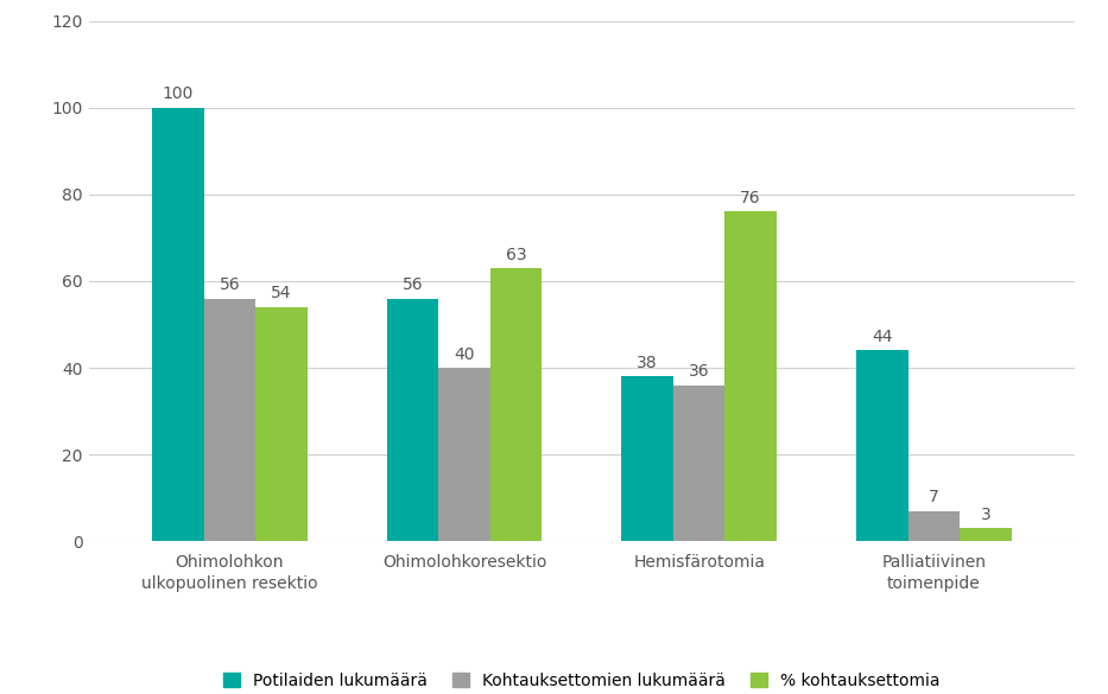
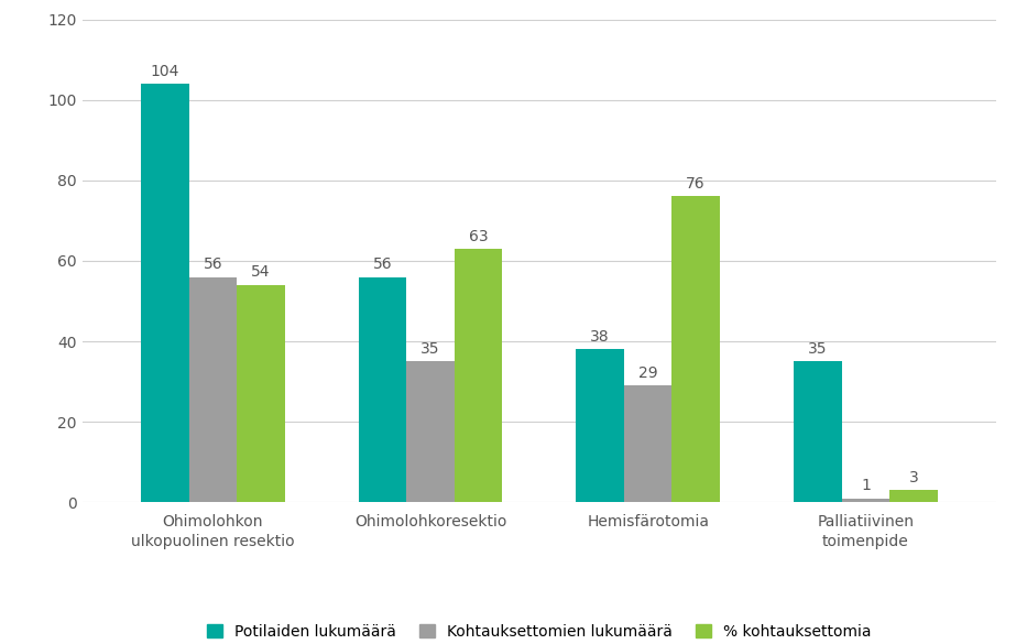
Potilaiden lukumäärä/Ohimolohkon ulkopuolinen resektio: 100 -> 104
Kohtauksettomien lukumäärä/Ohimolohkoresektio: 40 -> 35
Kohtauksettomien lukumäärä/Hemisfärotomia: 36 -> 29
Potilaiden lukumäärä/Palliatiivinen toimenpide: 44 -> 35
Kohtauksettomien lukumäärä/Palliatiivinen toimenpide: 7 -> 1
